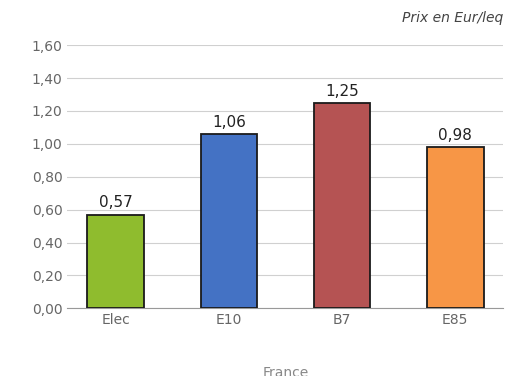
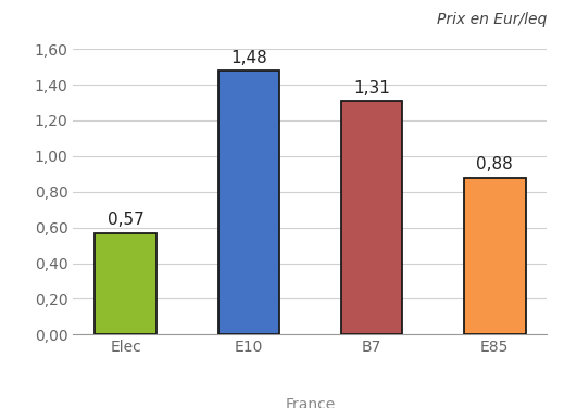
E10: 1,06 -> 1,48
B7: 1,25 -> 1,31
E85: 0,98 -> 0,88
